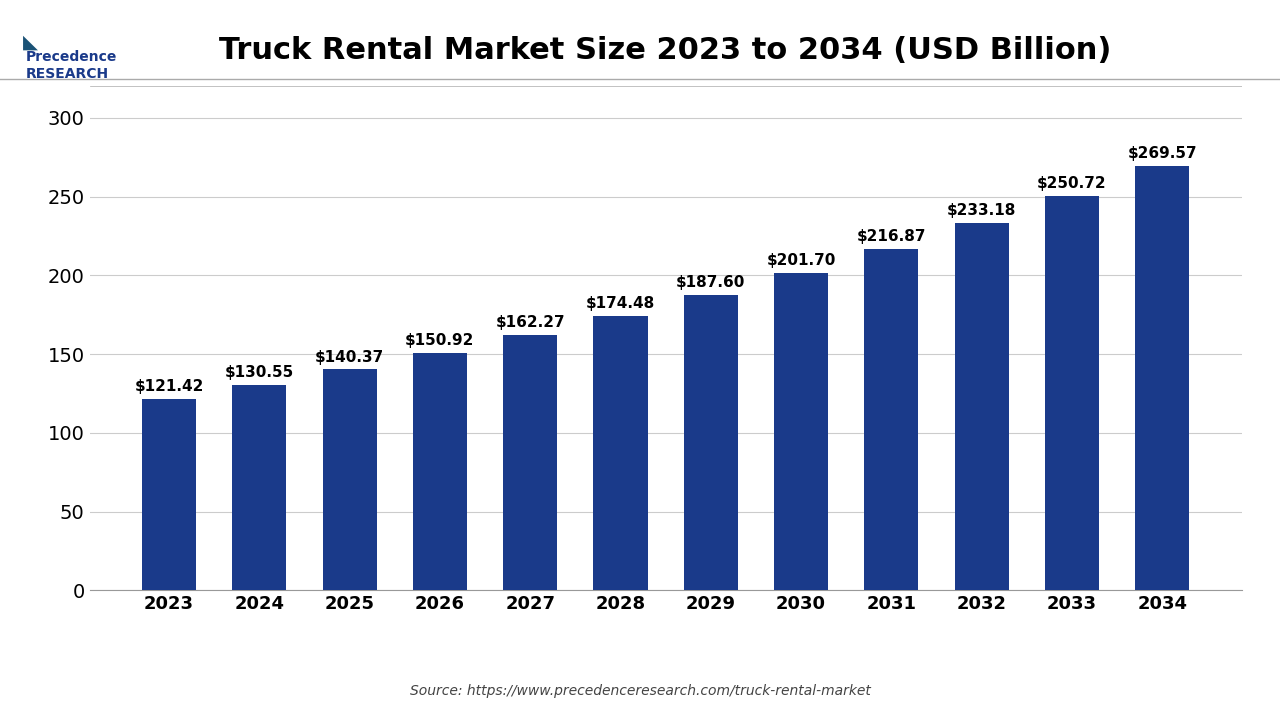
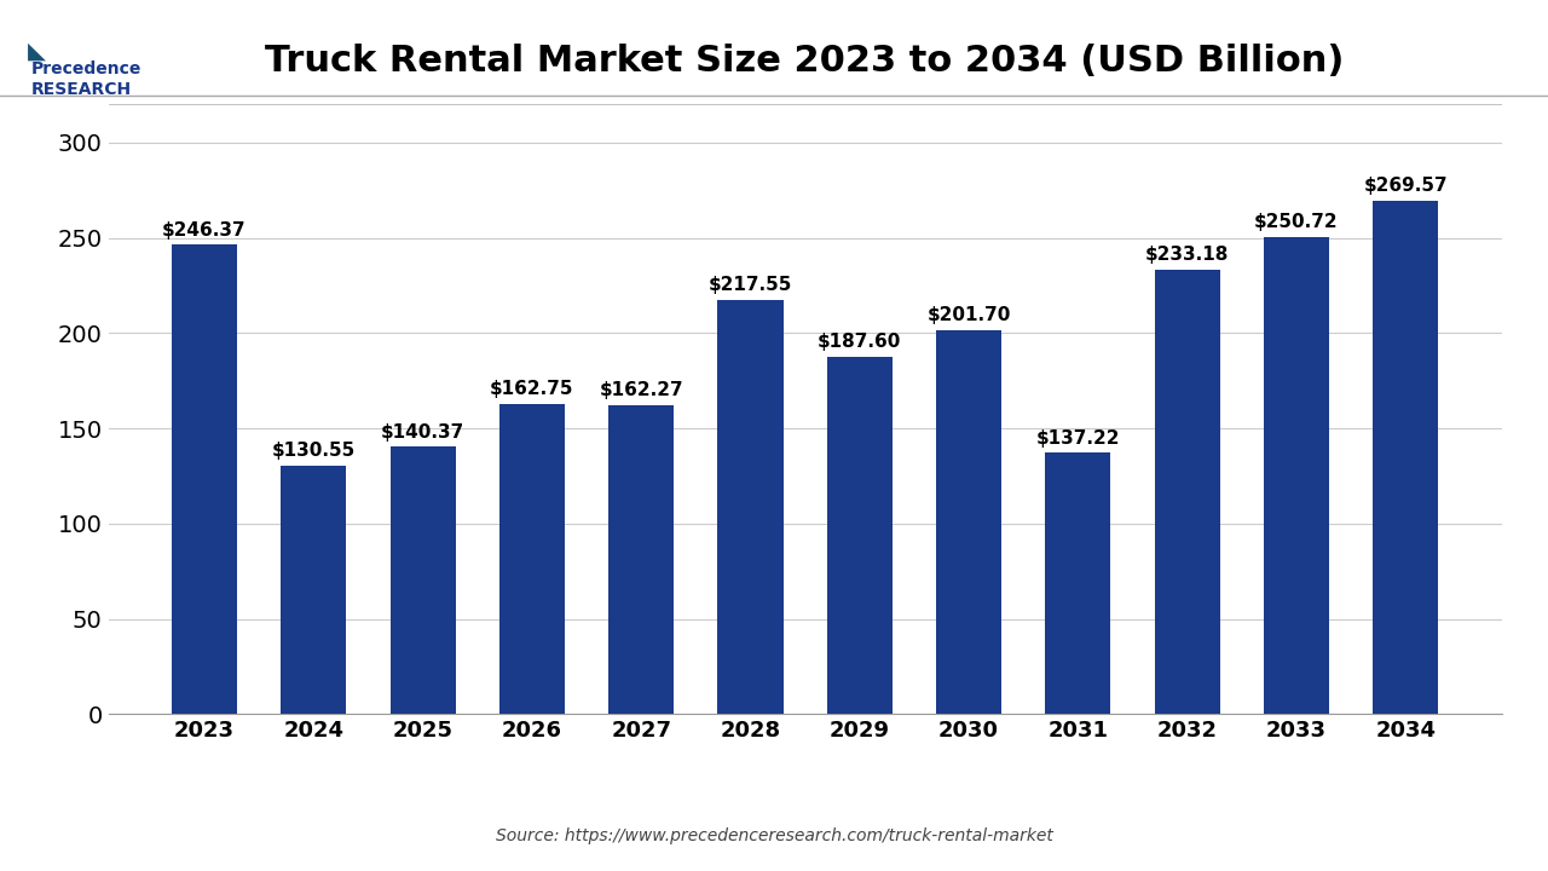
2023: $121.42 -> $246.37
2026: $150.92 -> $162.75
2028: $174.48 -> $217.55
2031: $216.87 -> $137.22
